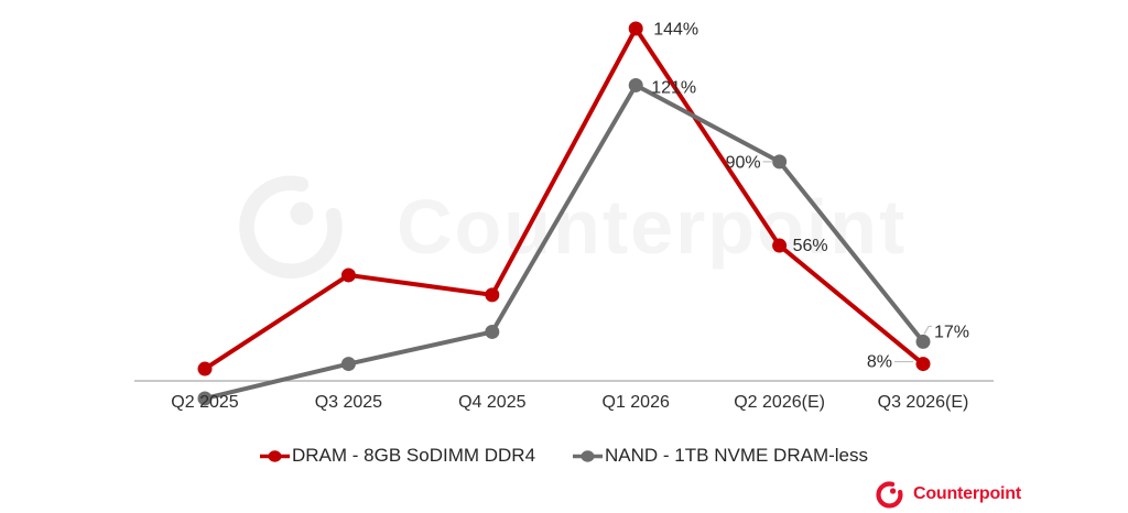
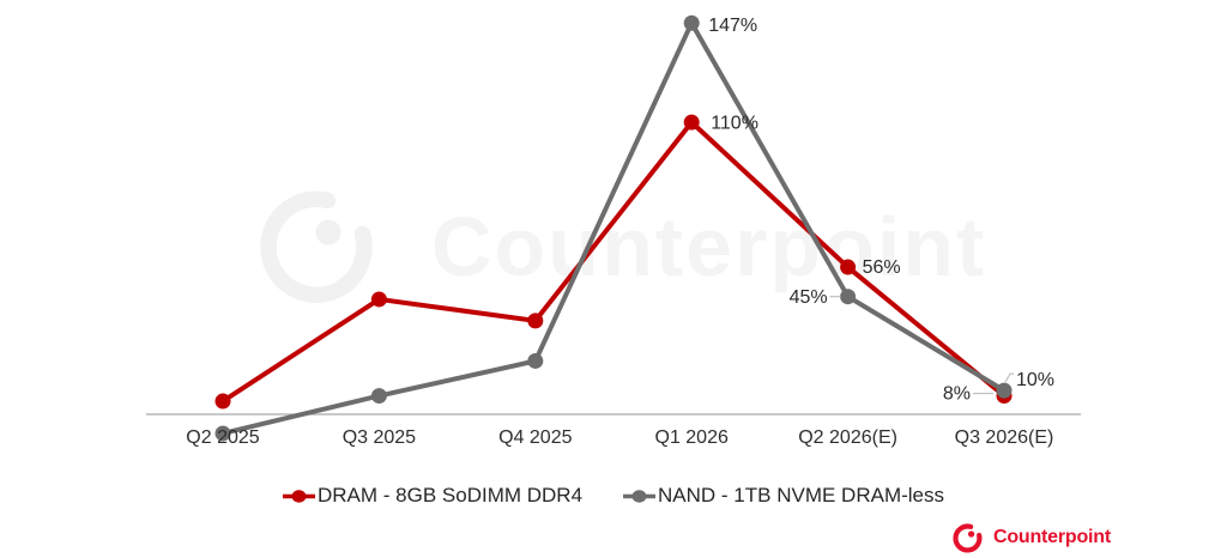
DRAM - 8GB SoDIMM DDR4/Q1 2026: 144% -> 110%
NAND - 1TB NVME DRAM-less/Q1 2026: 121% -> 147%
NAND - 1TB NVME DRAM-less/Q2 2026(E): 90% -> 45%
NAND - 1TB NVME DRAM-less/Q3 2026(E): 17% -> 10%
